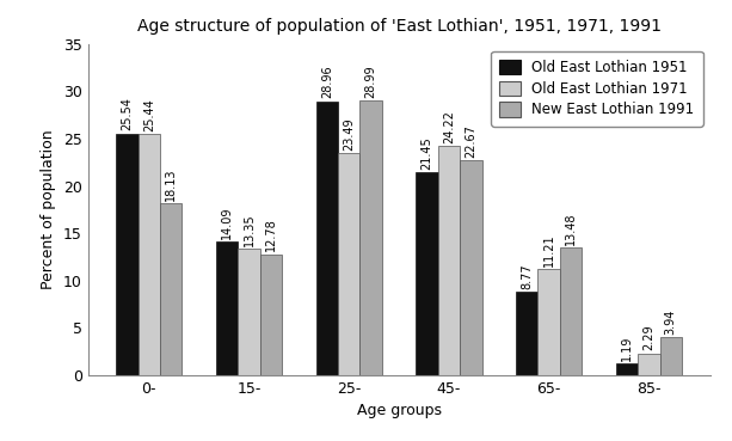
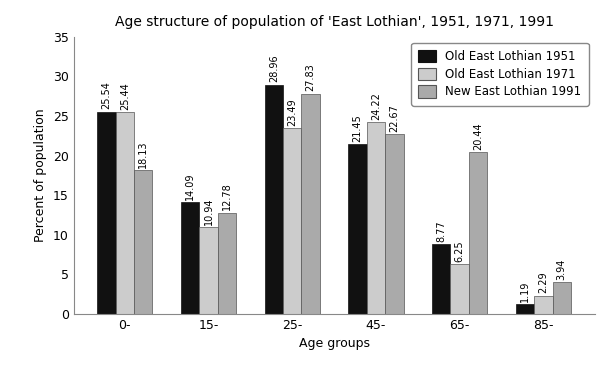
Old East Lothian 1971/15-: 13.35 -> 10.94
New East Lothian 1991/25-: 28.99 -> 27.83
Old East Lothian 1971/65-: 11.21 -> 6.25
New East Lothian 1991/65-: 13.48 -> 20.44
